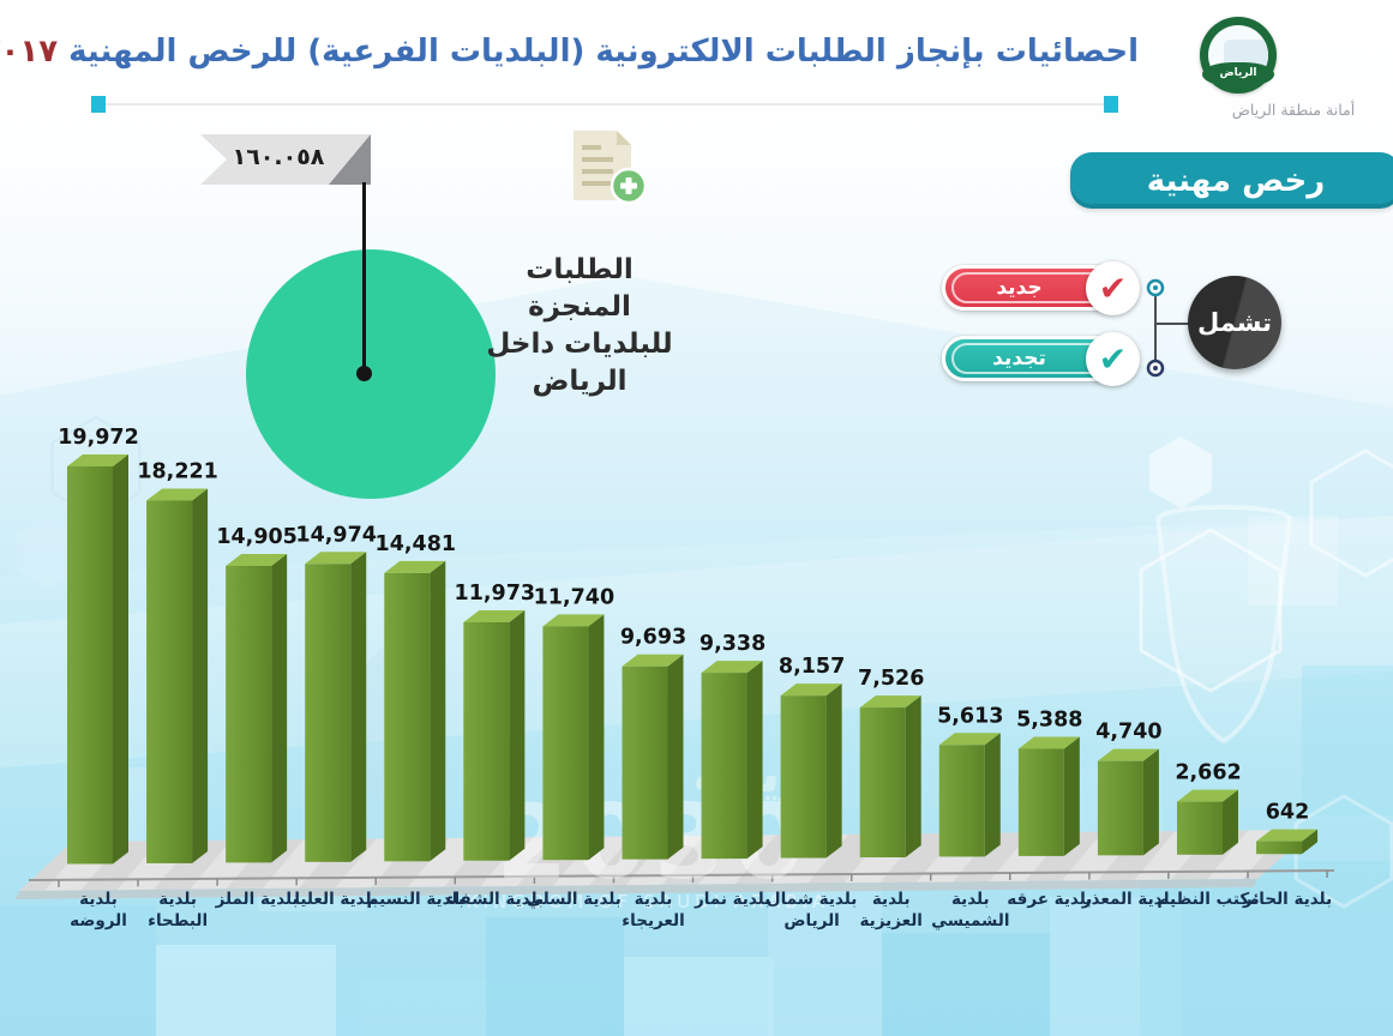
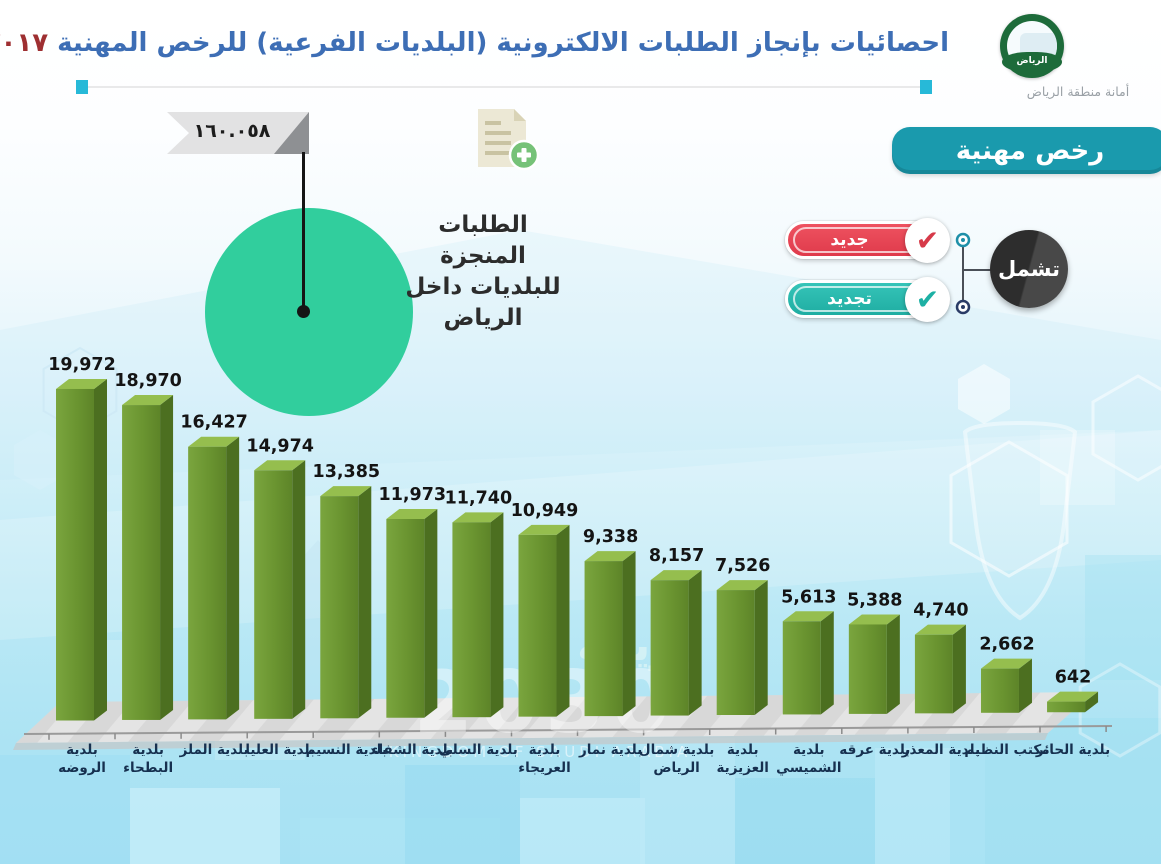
بلدية البطحاء: 18,221 -> 18,970
بلدية الملز: 14,905 -> 16,427
بلدية النسيم: 14,481 -> 13,385
بلدية العريجاء: 9,693 -> 10,949
